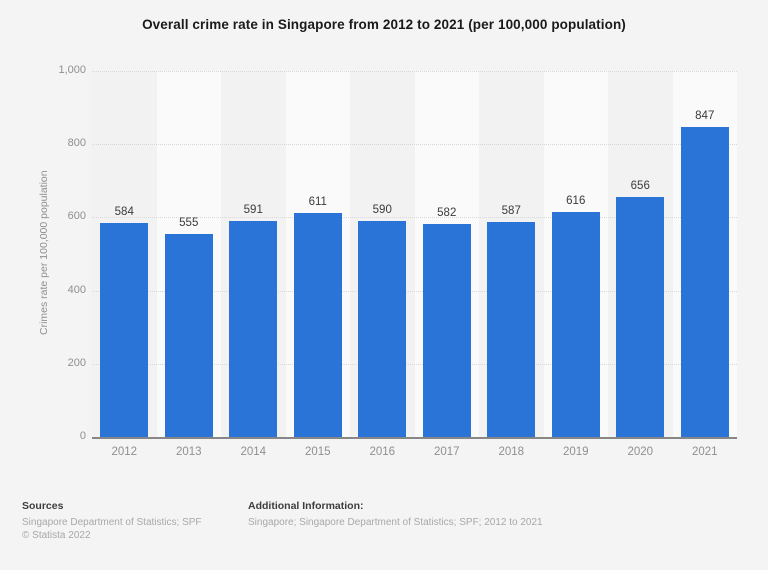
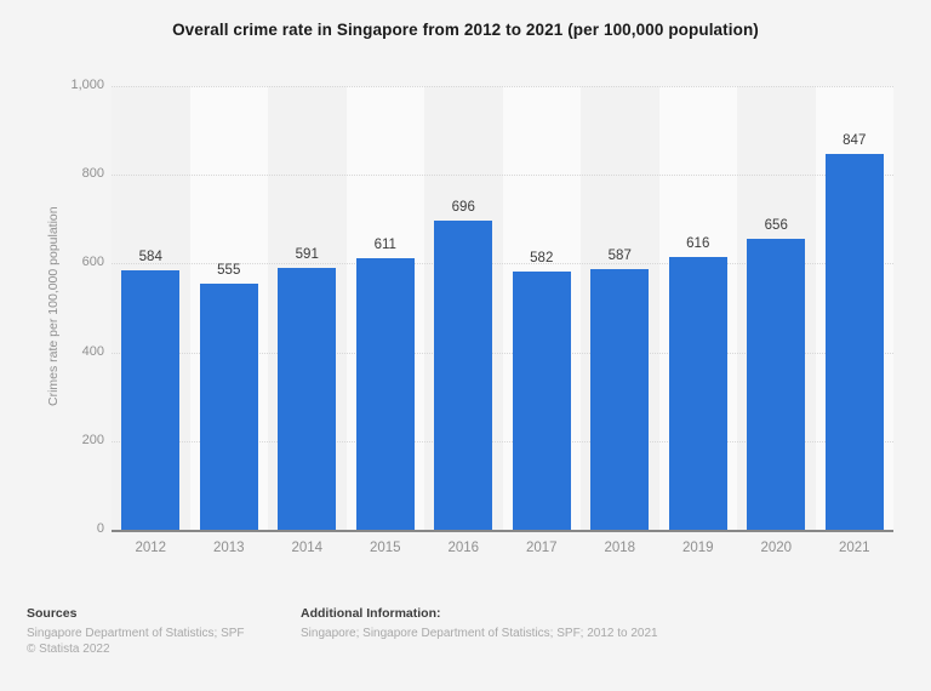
2016: 590 -> 696
